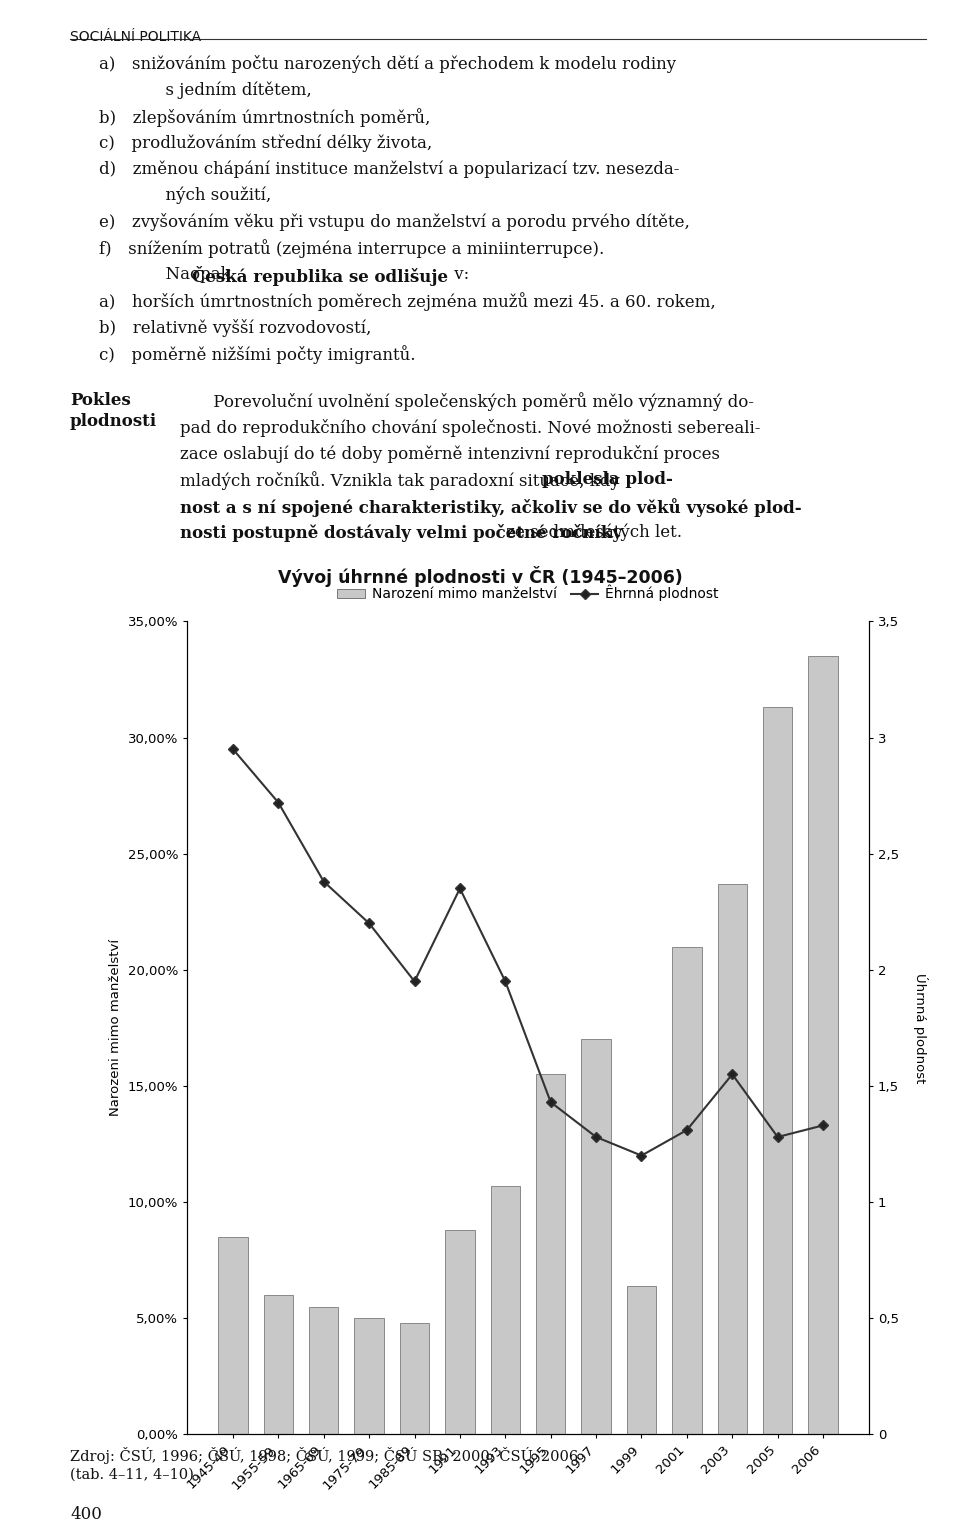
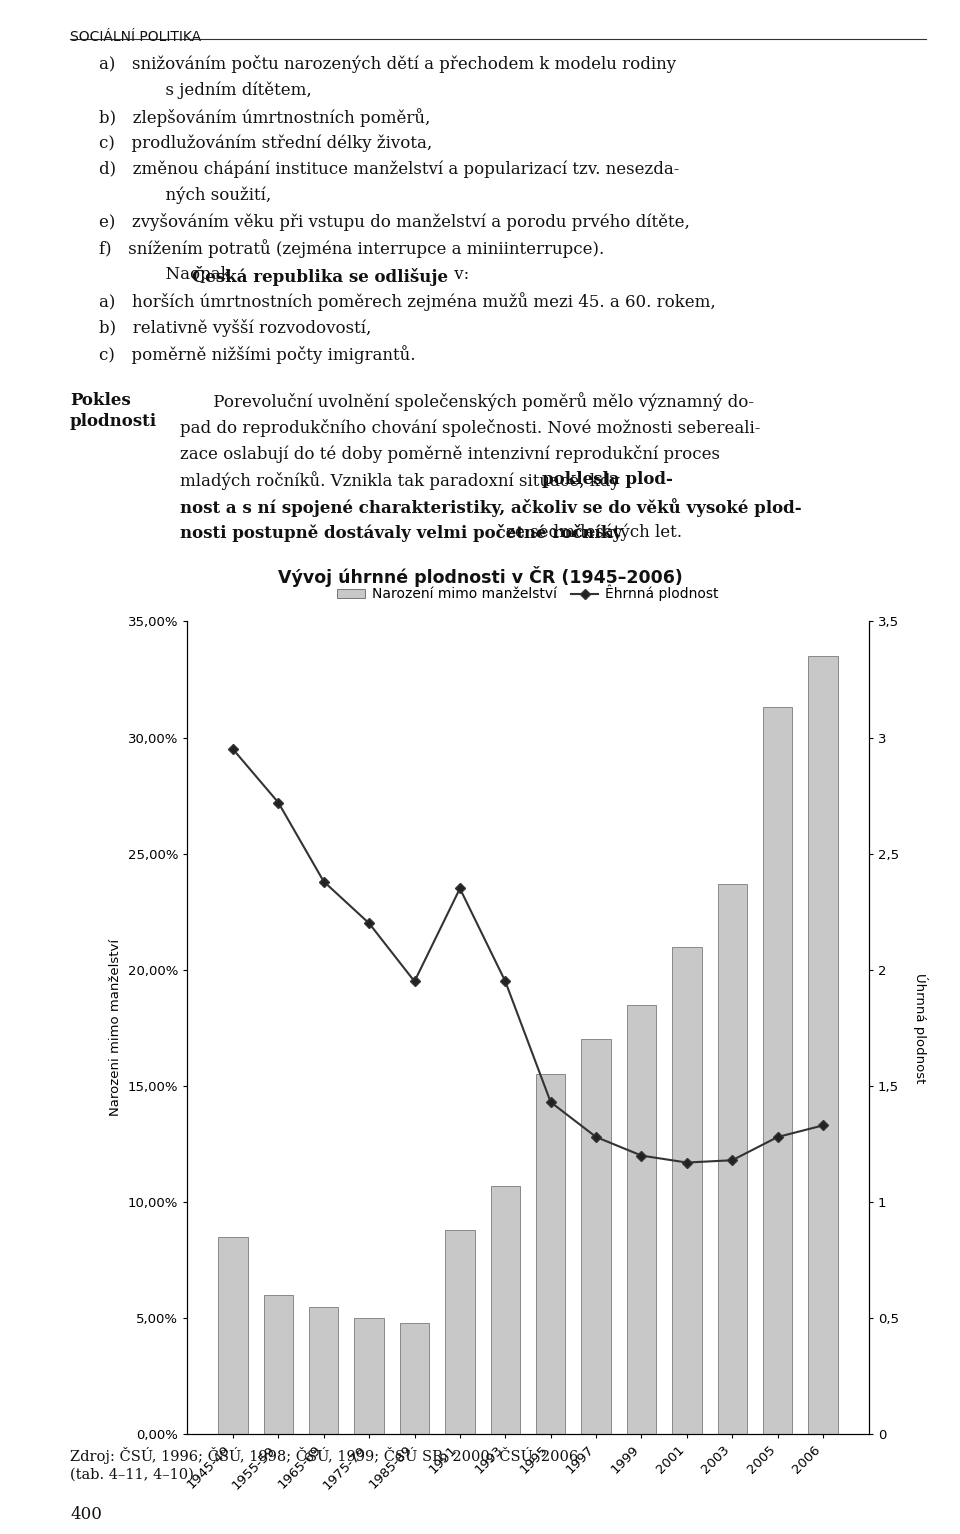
Narození mimo manželství/1999: 6,4% -> 18,5%
Êhrnná plodnost/2001: 1,31 -> 1,17
Êhrnná plodnost/2003: 1,55 -> 1,18
